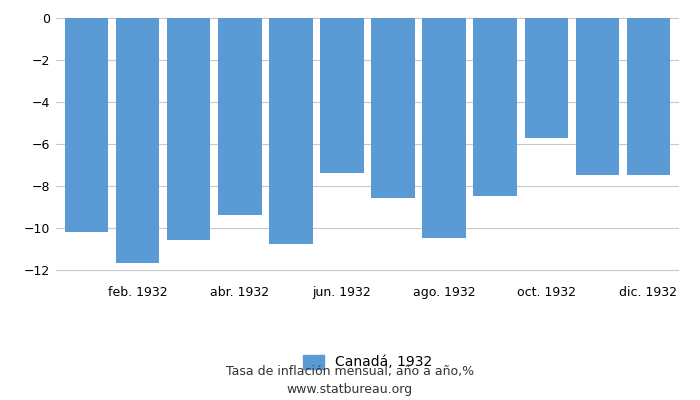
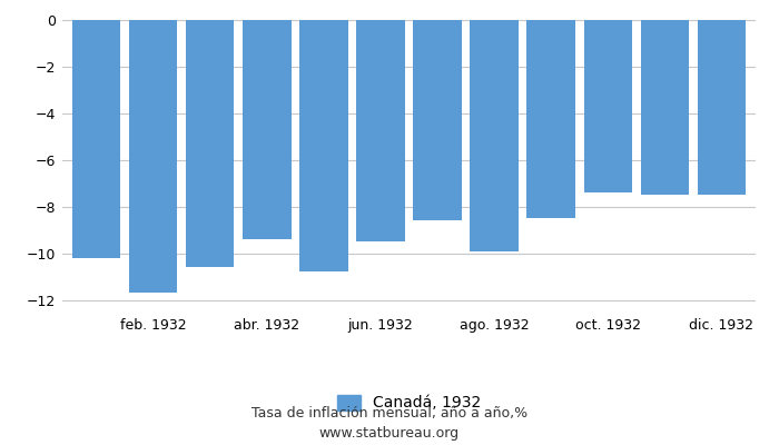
jun. 1932: -7.4 -> -9.5
ago. 1932: -10.5 -> -9.9
oct. 1932: -5.7 -> -7.4
